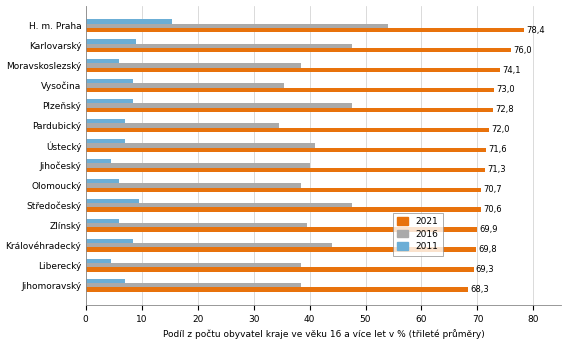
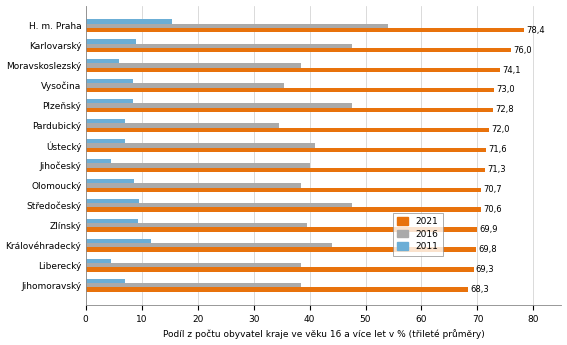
2011/Olomoucký: 6.0 -> 8.6
2011/Zlínský: 6.0 -> 9.4
2011/Královéhradecký: 8.5 -> 11.6
